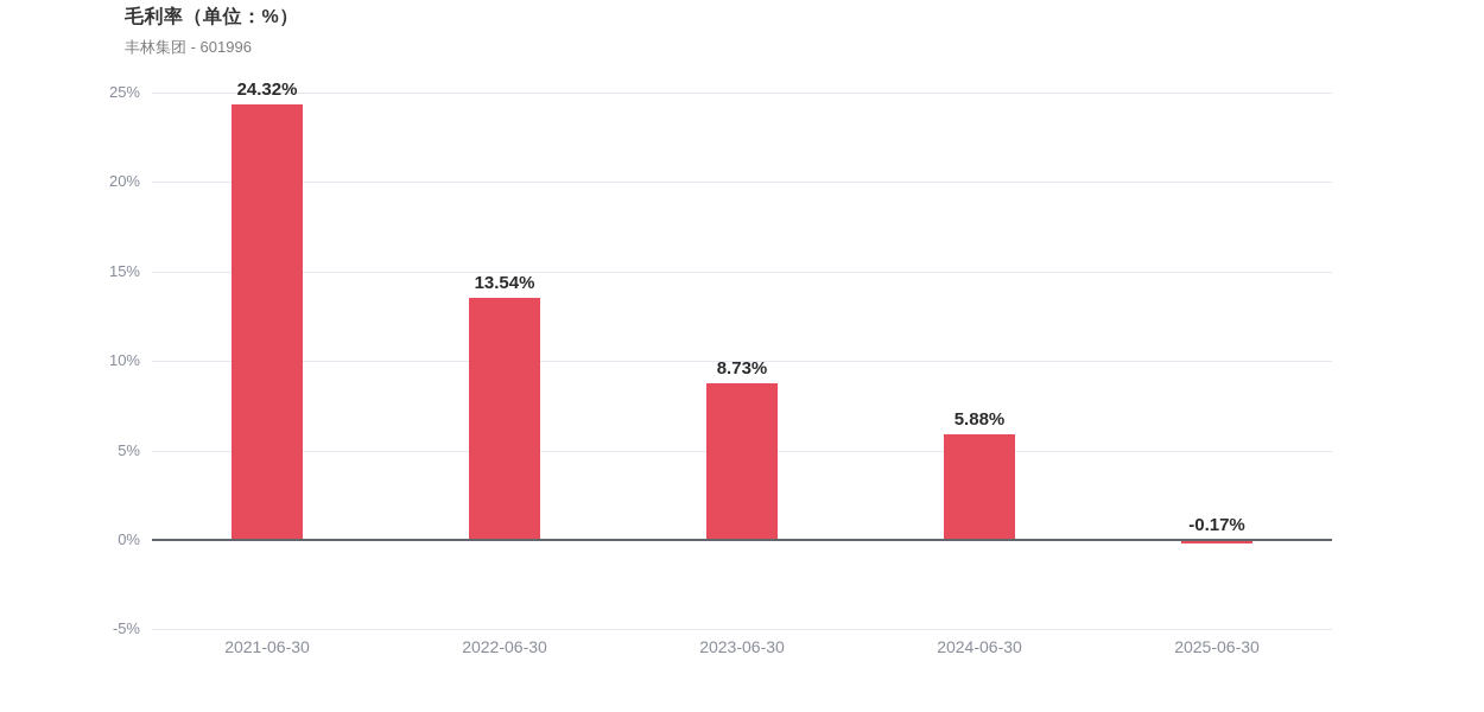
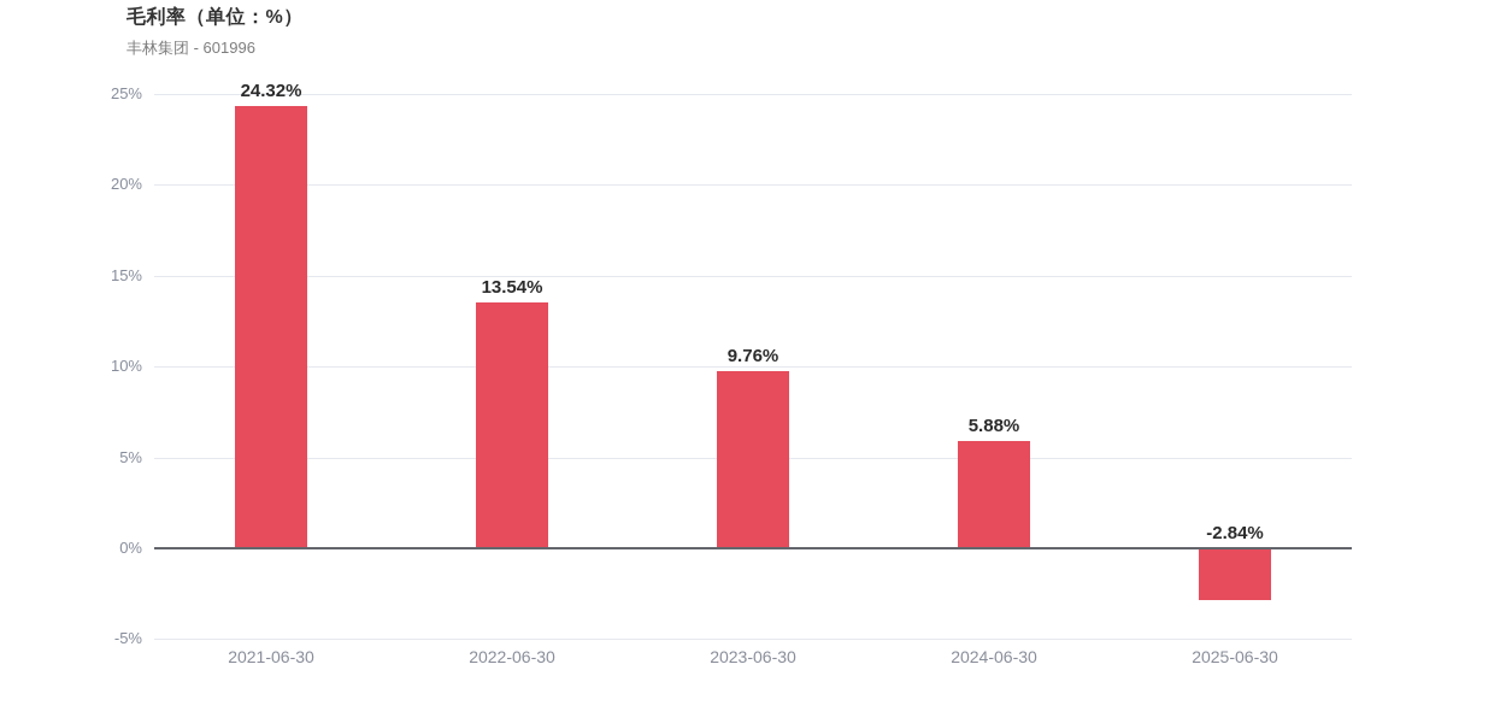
2023-06-30: 8.73% -> 9.76%
2025-06-30: -0.17% -> -2.84%
